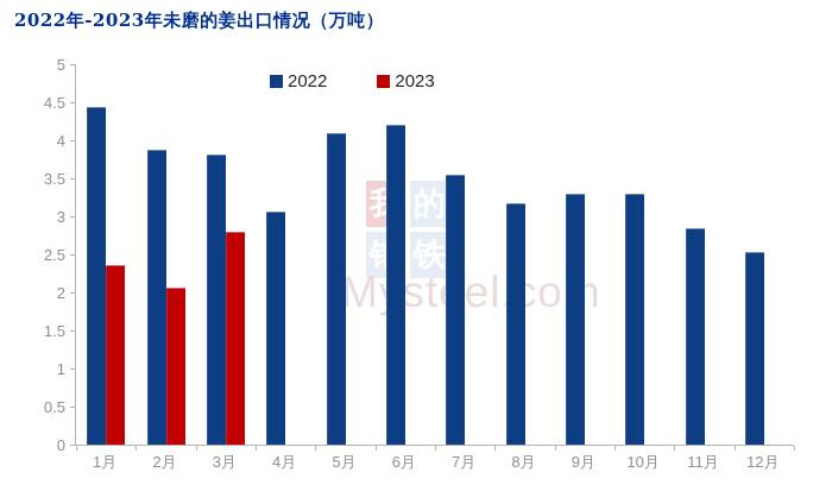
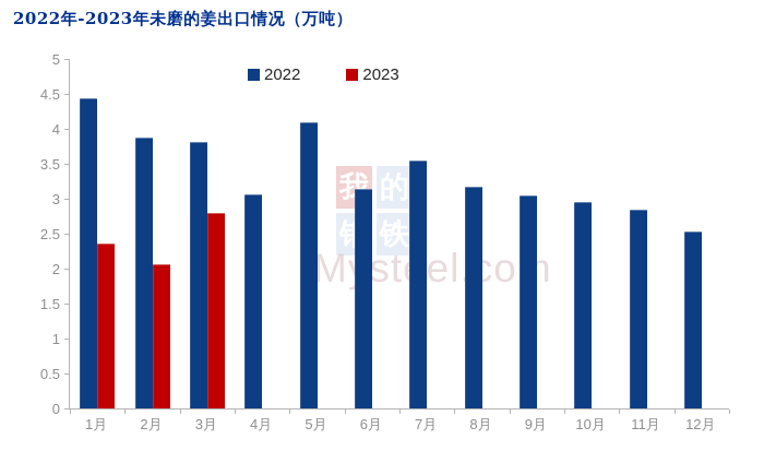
2022/6月: 4.2 -> 3.1
2022/9月: 3.3 -> 3.0
2022/10月: 3.3 -> 3.0
